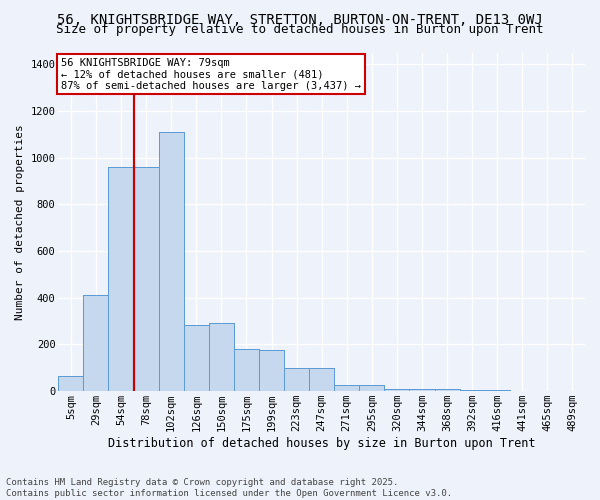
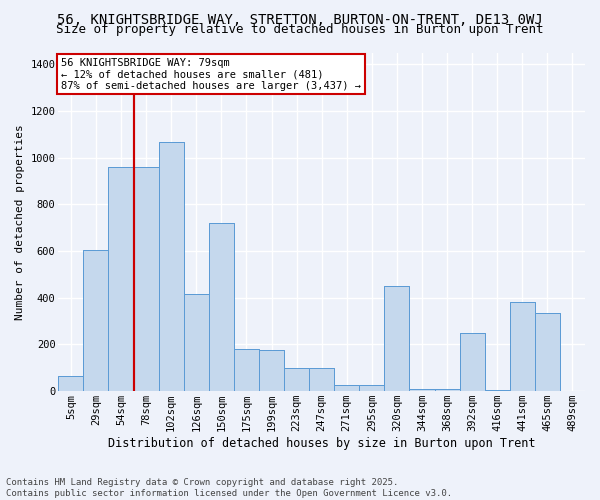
29sqm: 410 -> 605
102sqm: 1110 -> 1065
126sqm: 285 -> 415
150sqm: 290 -> 720
320sqm: 10 -> 450
392sqm: 5 -> 250
441sqm: 2 -> 380
465sqm: 2 -> 335
